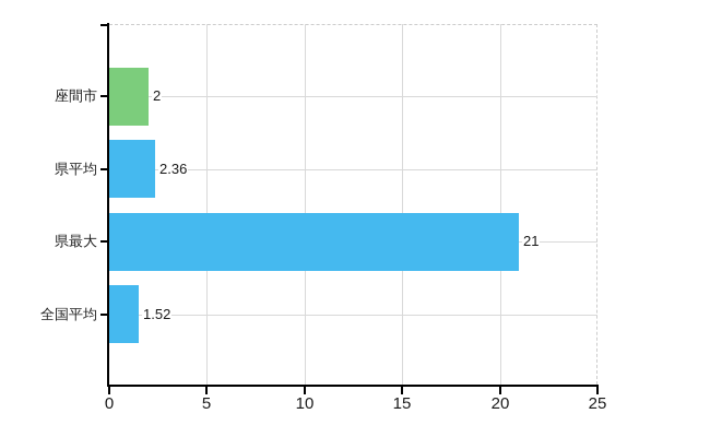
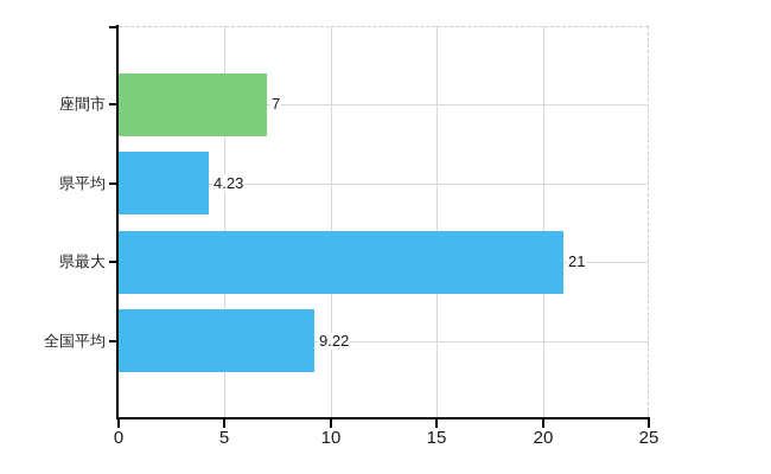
座間市: 2 -> 7
県平均: 2.36 -> 4.23
全国平均: 1.52 -> 9.22
